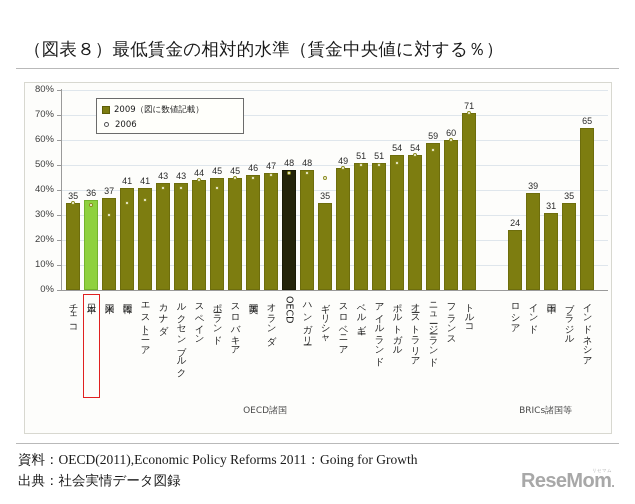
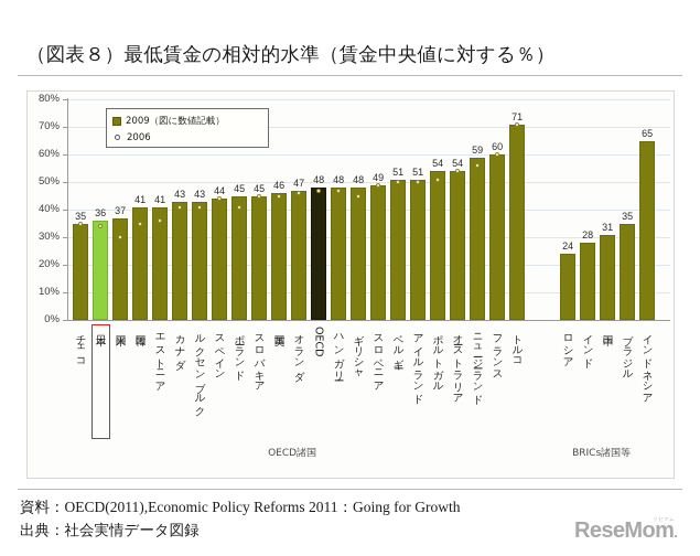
2009（図に数値記載）/ギリシャ: 35 -> 48
2009（図に数値記載）/インド: 39 -> 28
